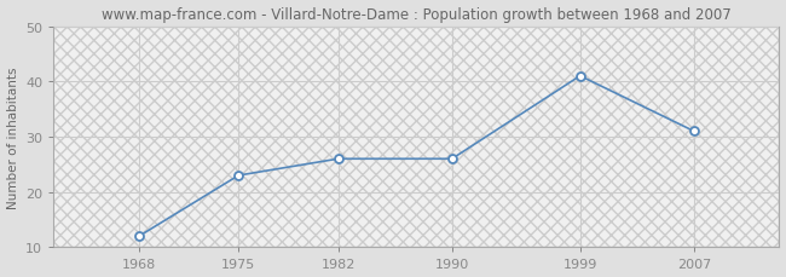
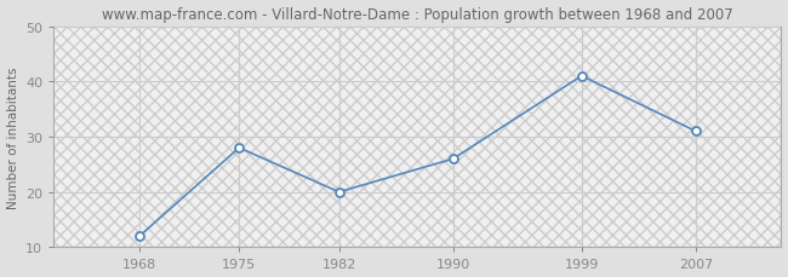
1975: 23 -> 28
1982: 26 -> 20
